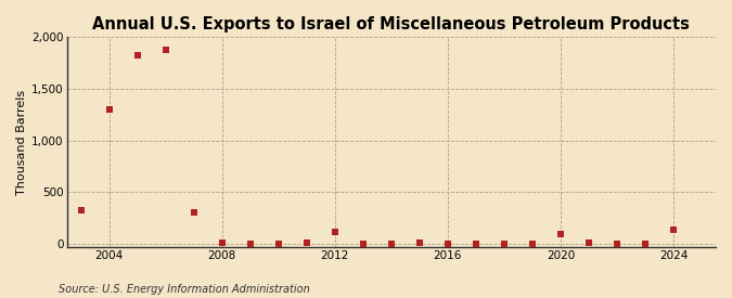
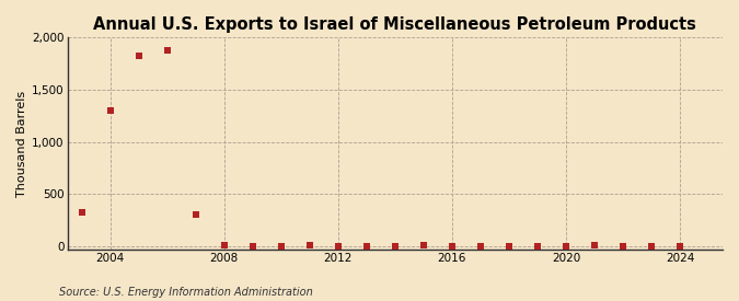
2012: 120 -> 0
2020: 100 -> 0
2024: 140 -> 0
